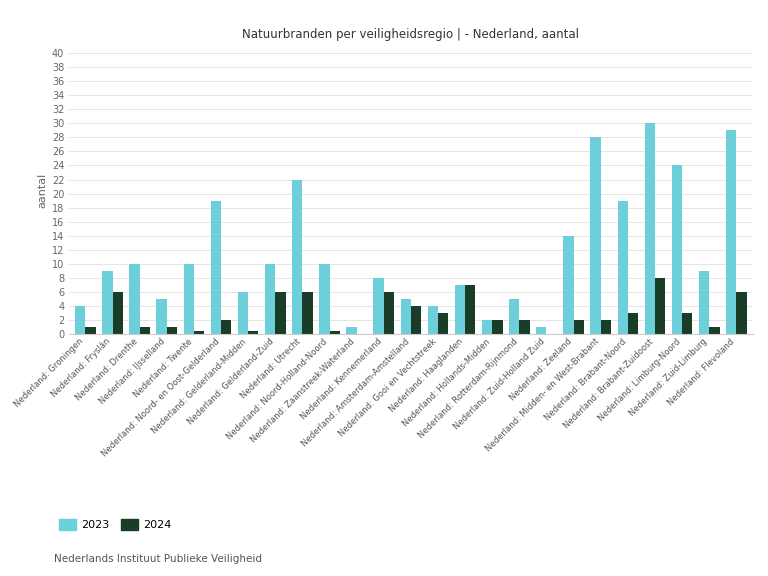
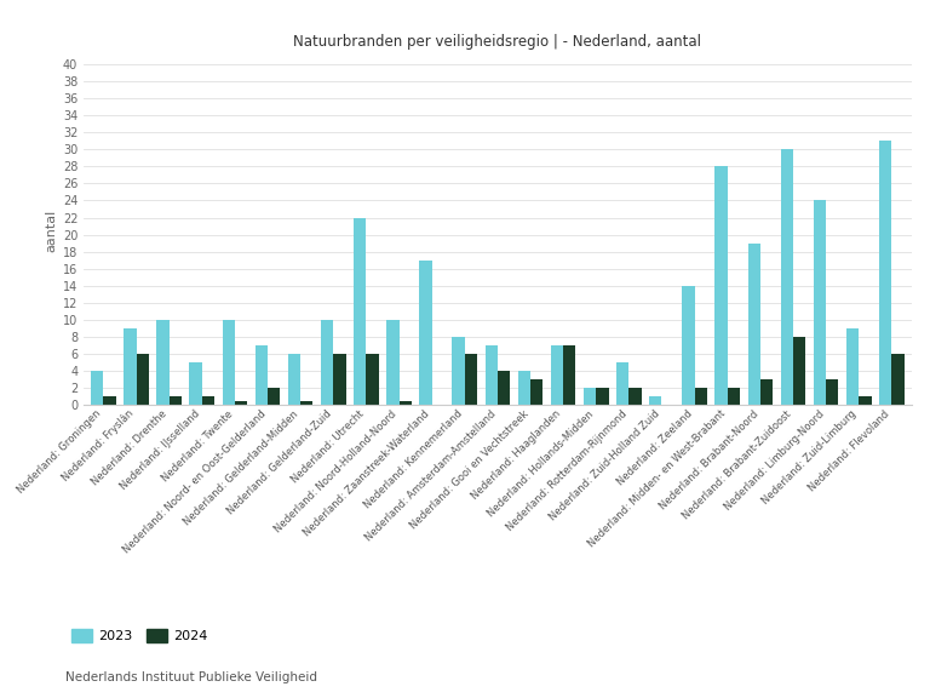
2023/Nederland: Noord- en Oost-Gelderland: 19 -> 7
2023/Nederland: Zaanstreek-Waterland: 1 -> 17
2023/Nederland: Amsterdam-Amstelland: 5 -> 7
2023/Nederland: Flevoland: 29 -> 31
